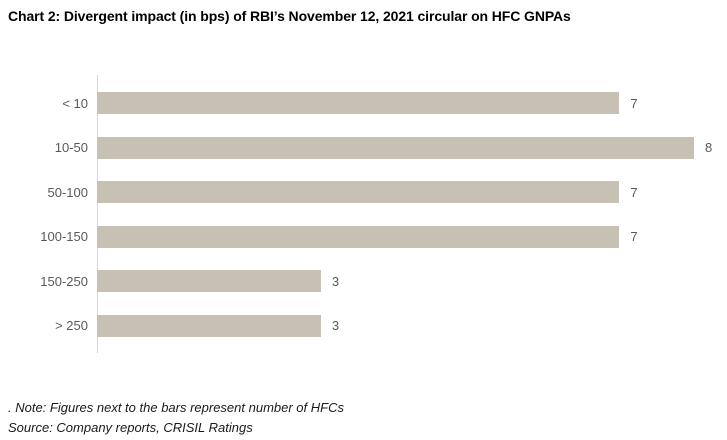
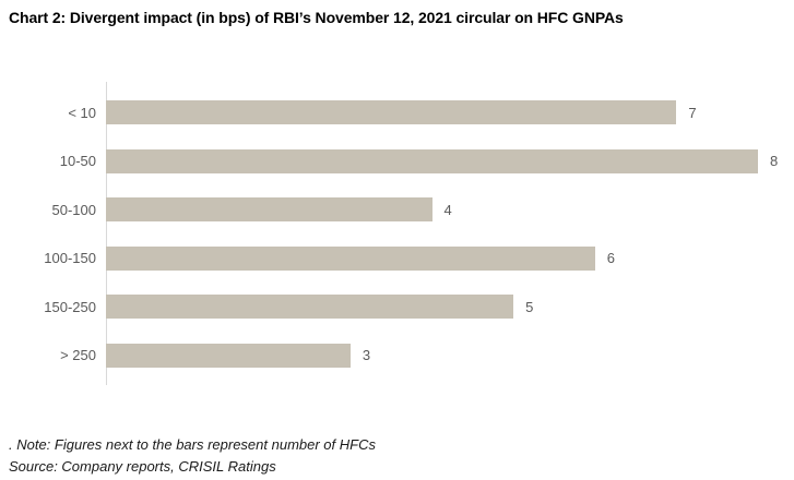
50-100: 7 -> 4
100-150: 7 -> 6
150-250: 3 -> 5
